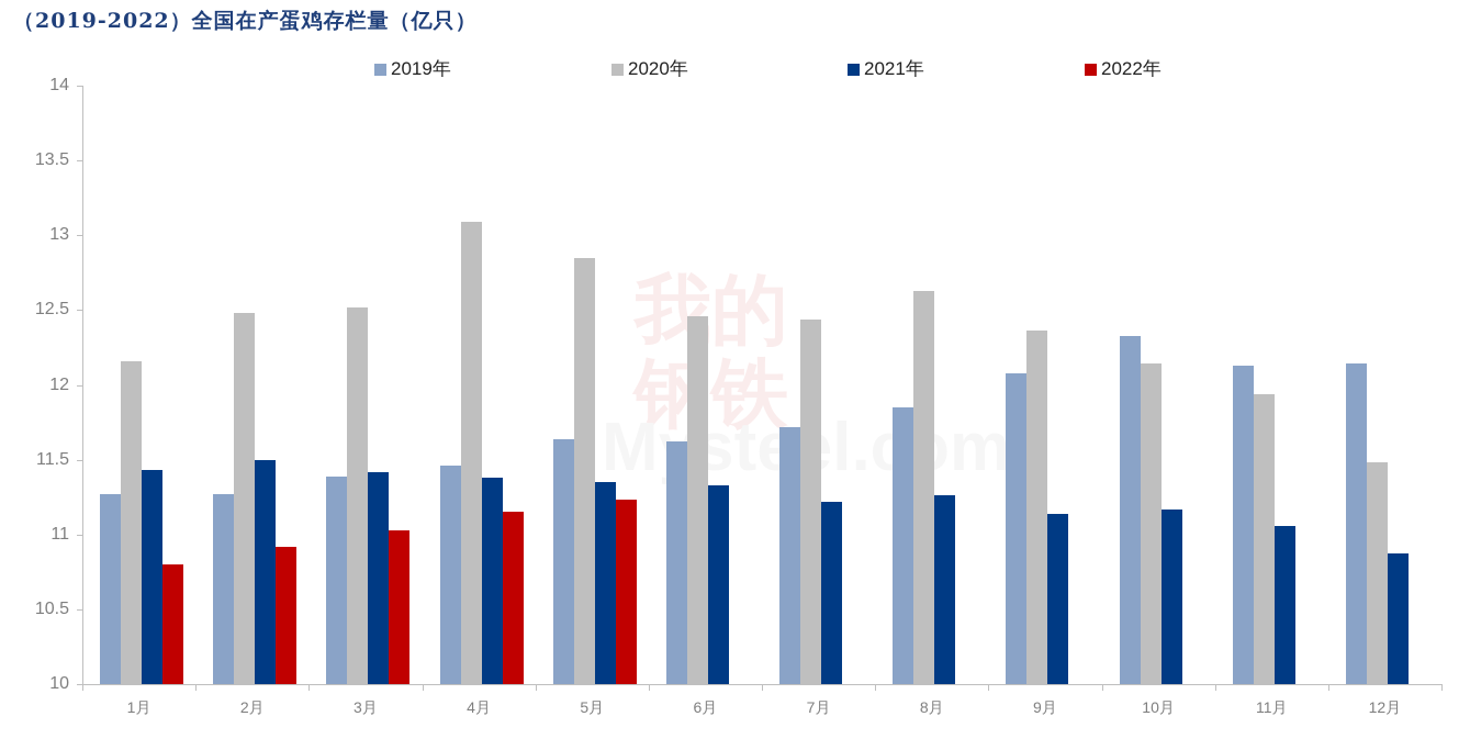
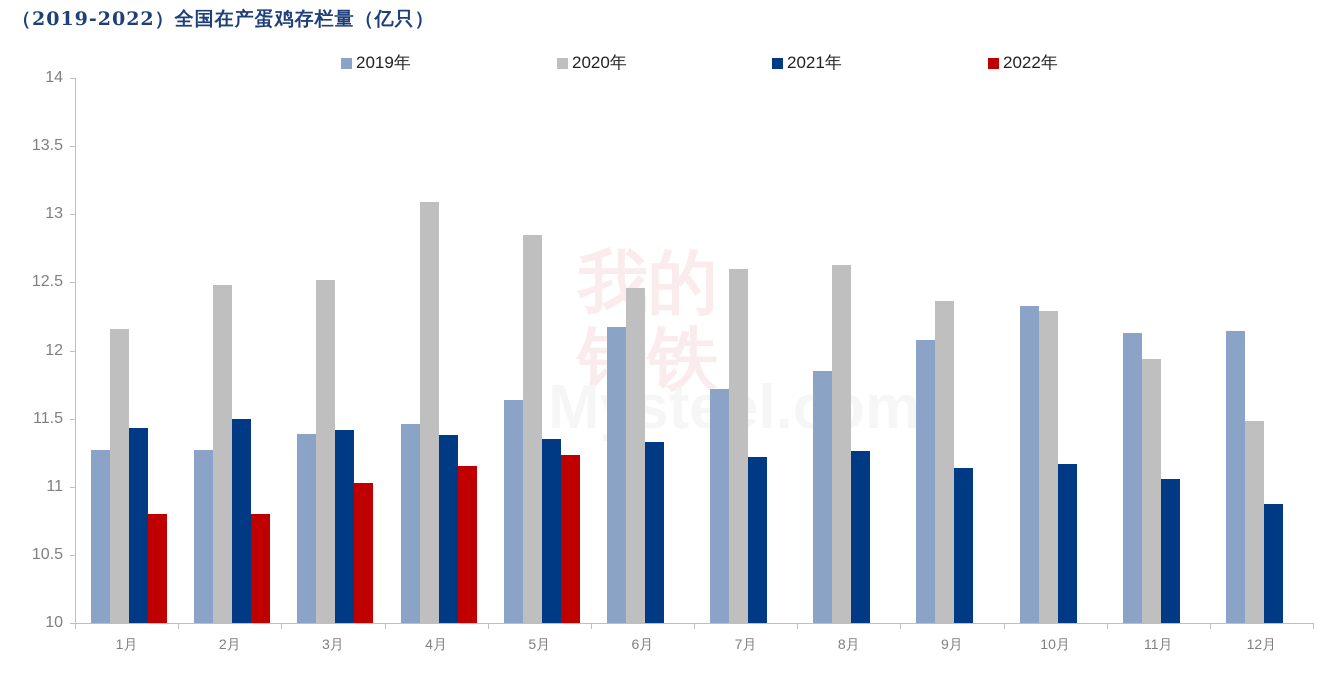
2022年/2月: 10.92 -> 10.80
2019年/6月: 11.62 -> 12.17
2020年/7月: 12.44 -> 12.60
2020年/10月: 12.14 -> 12.29
